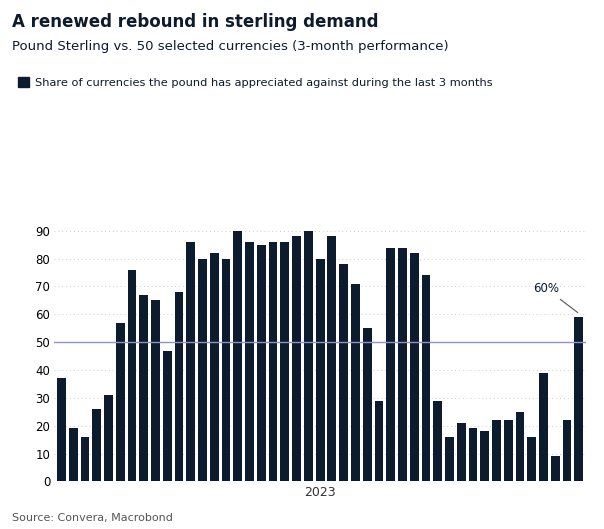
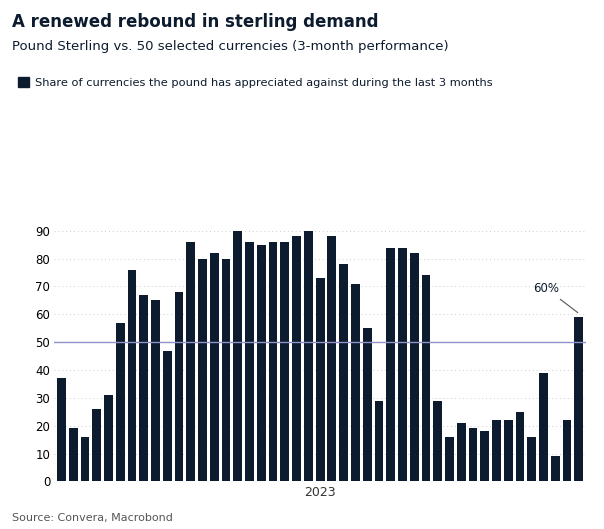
2023: 80 -> 73
